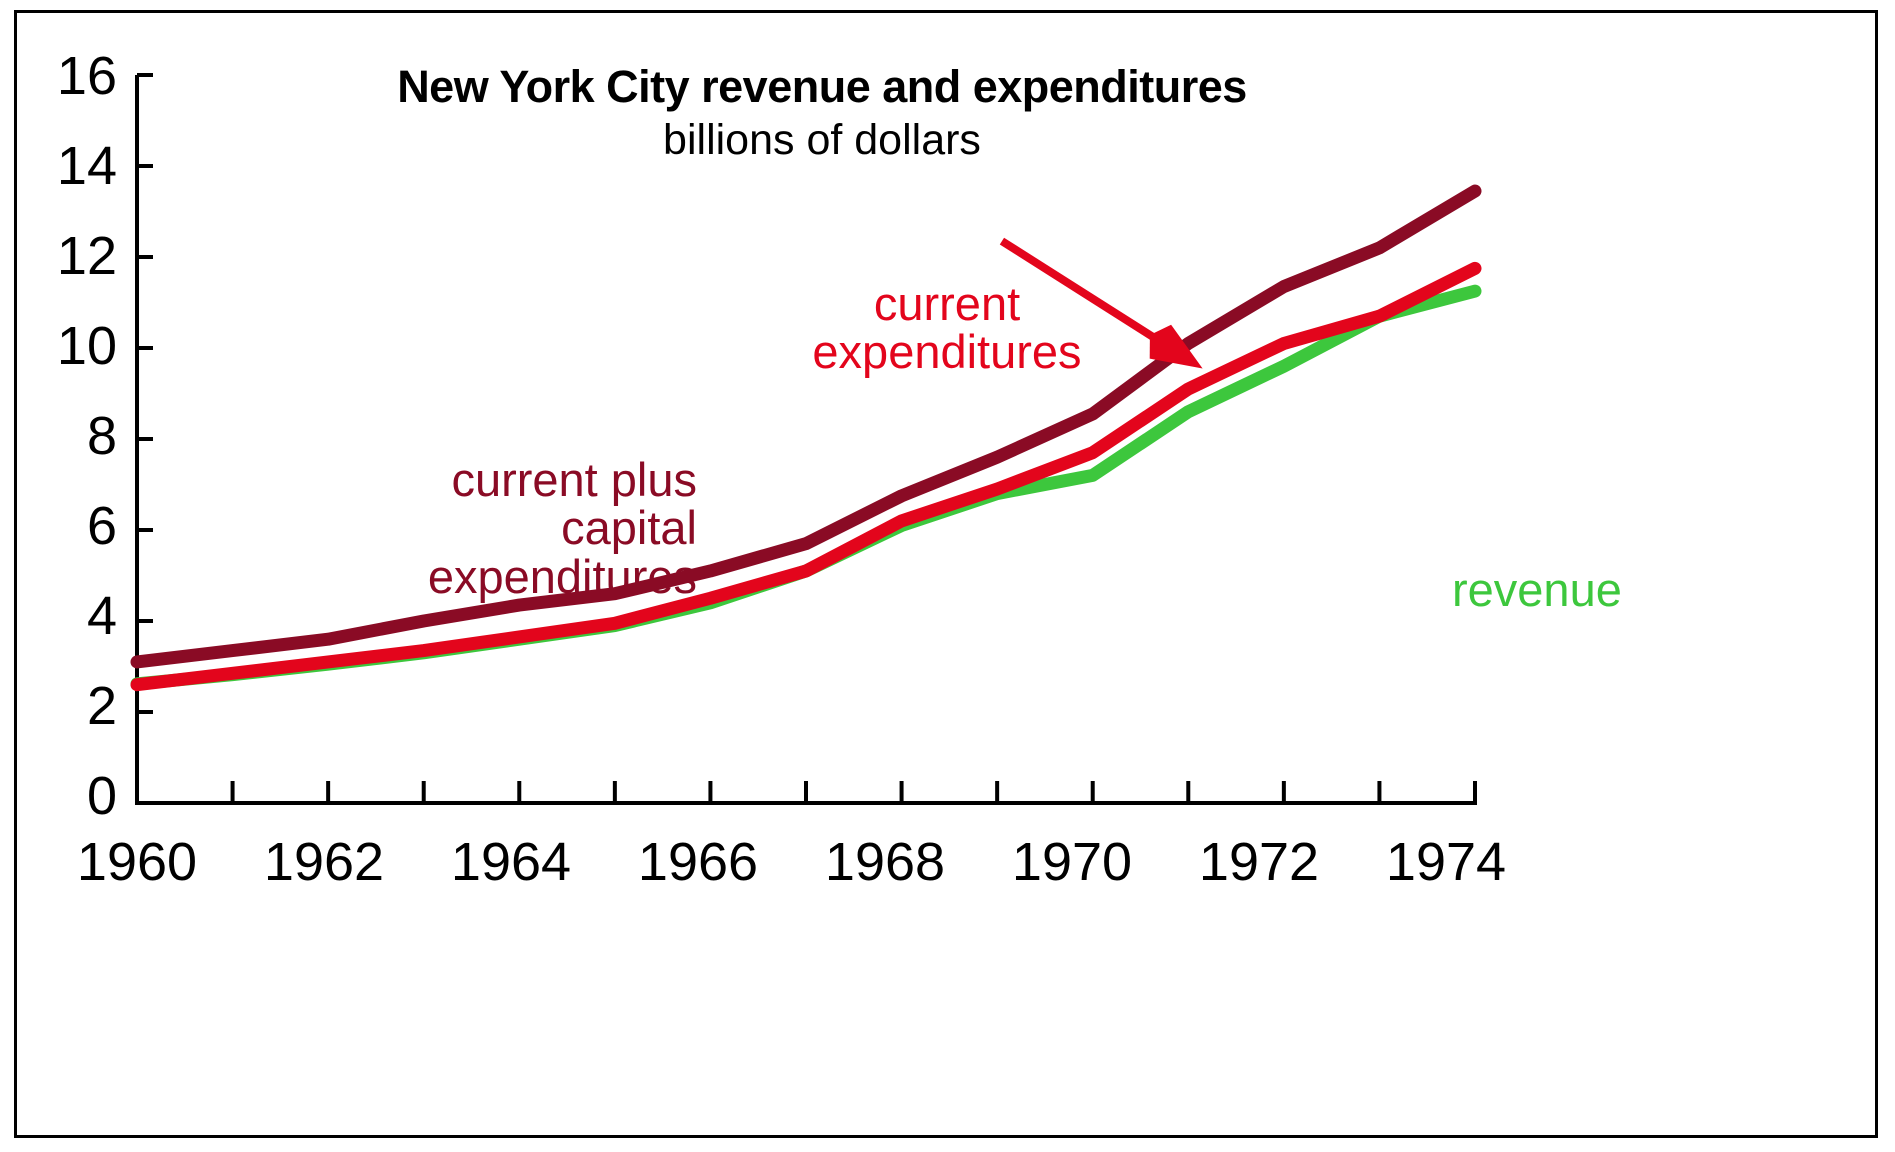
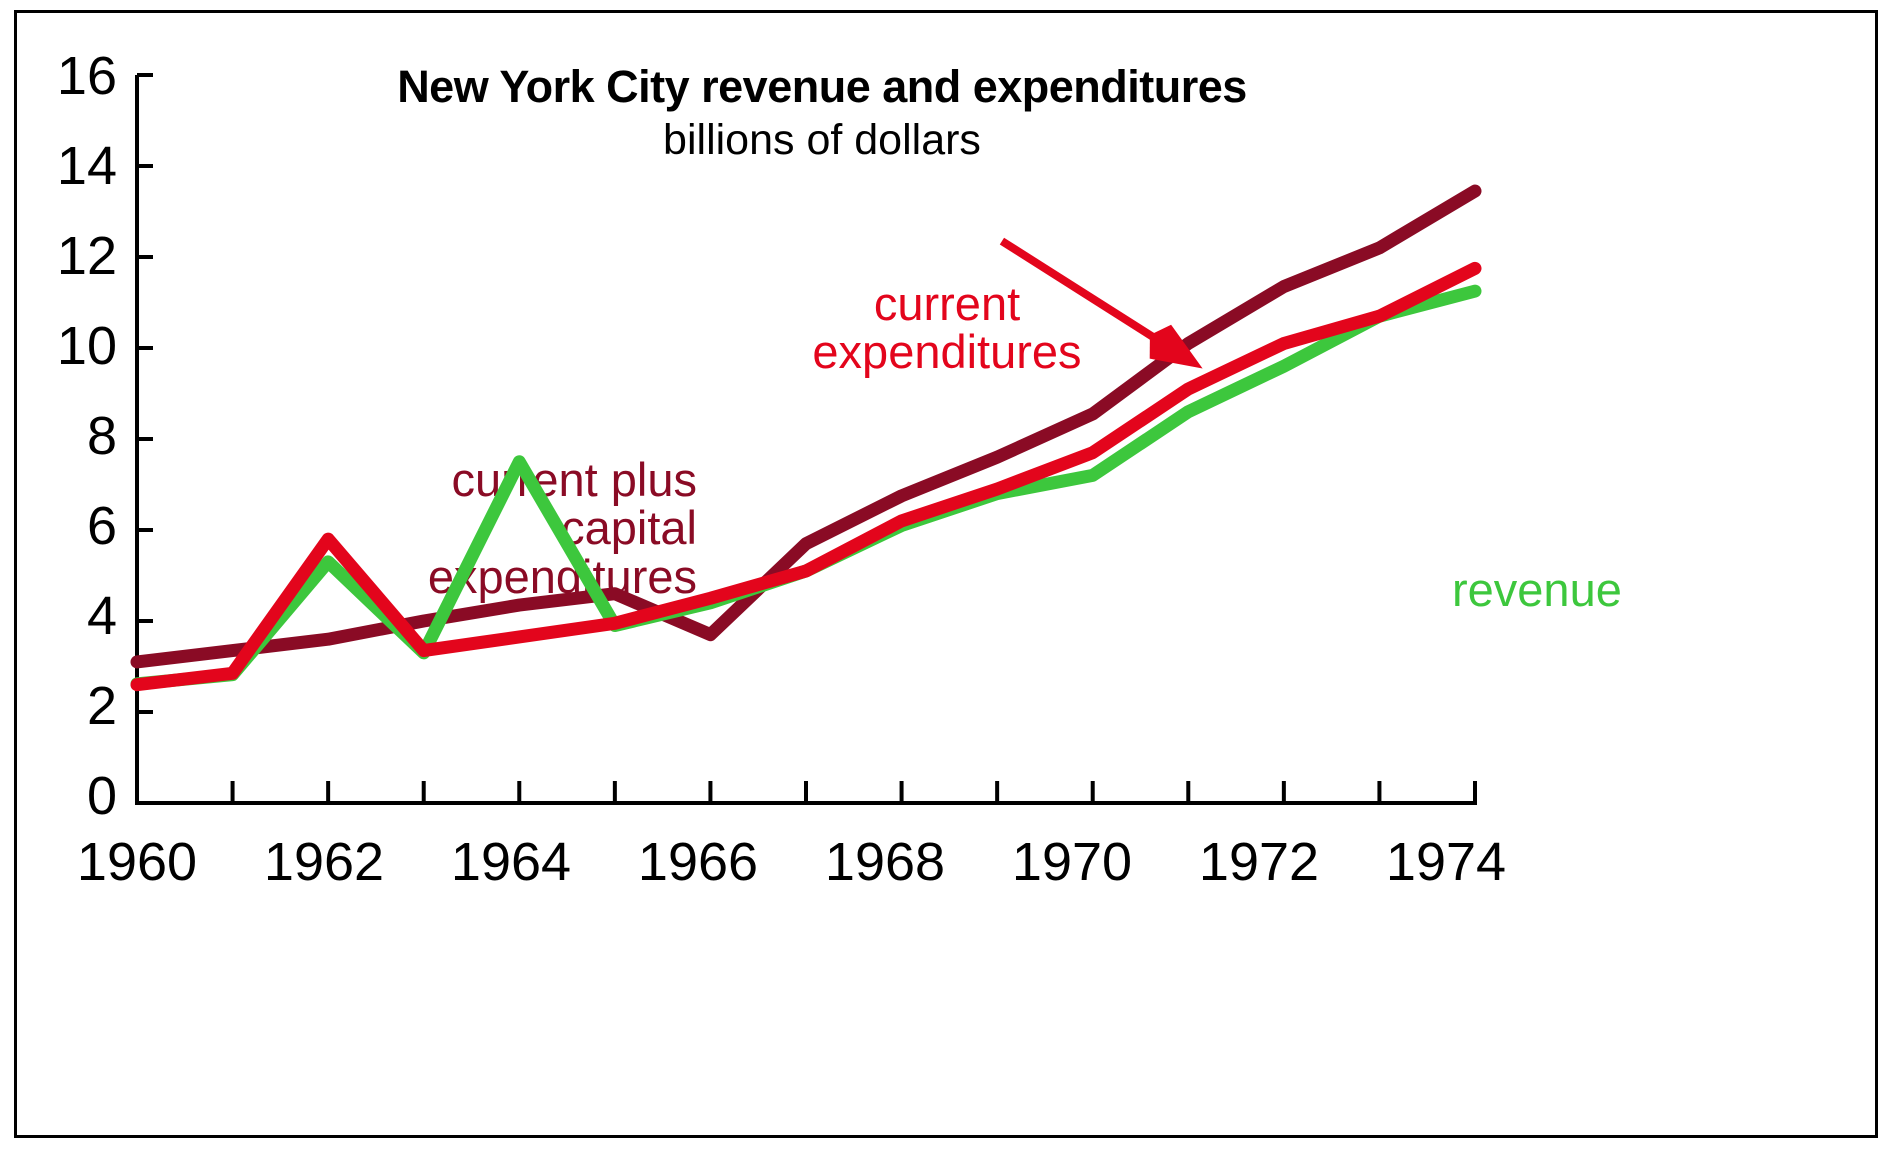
current expenditures/1962: 3.1 -> 5.8
revenue/1962: 3.0 -> 5.3
revenue/1964: 3.6 -> 7.5
current plus capital expenditures/1966: 5.1 -> 3.7
